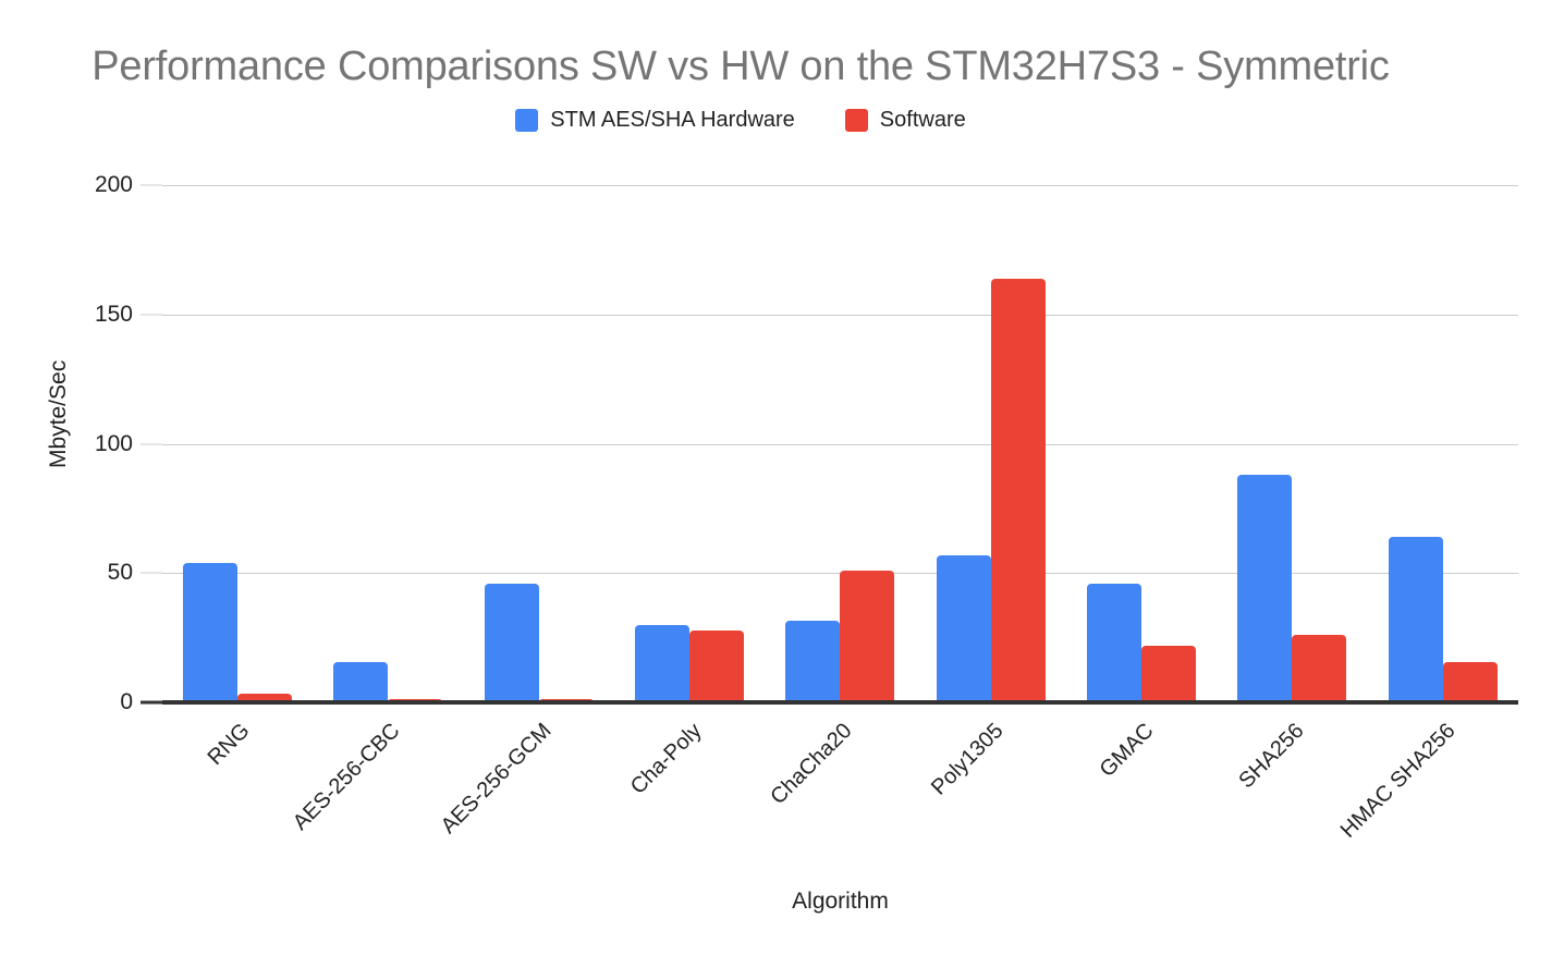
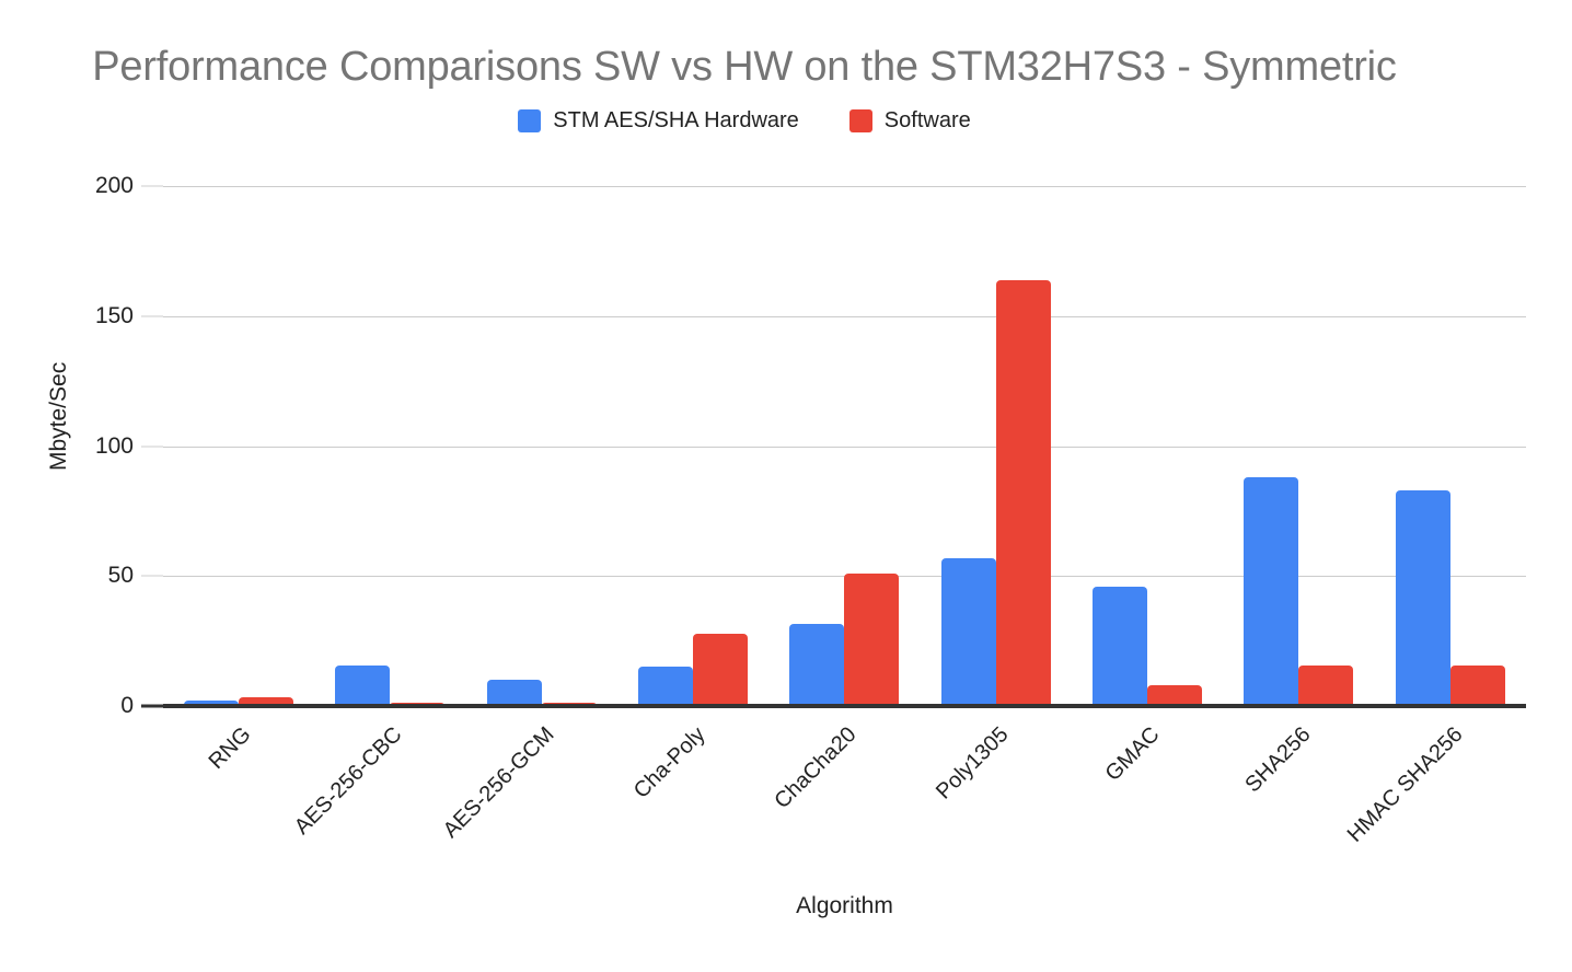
STM AES/SHA Hardware/RNG: 54 -> 2
STM AES/SHA Hardware/AES-256-GCM: 46 -> 10
STM AES/SHA Hardware/Cha-Poly: 30 -> 15
Software/GMAC: 22 -> 8
Software/SHA256: 26 -> 16
STM AES/SHA Hardware/HMAC SHA256: 64 -> 83
